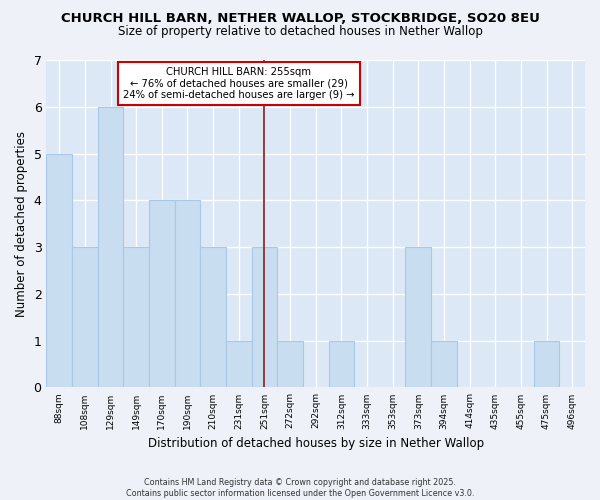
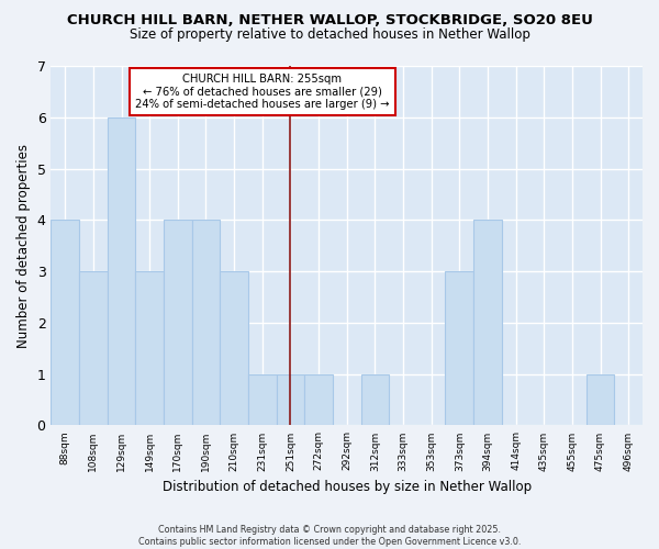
88sqm: 5 -> 4
251sqm: 3 -> 1
394sqm: 1 -> 4
